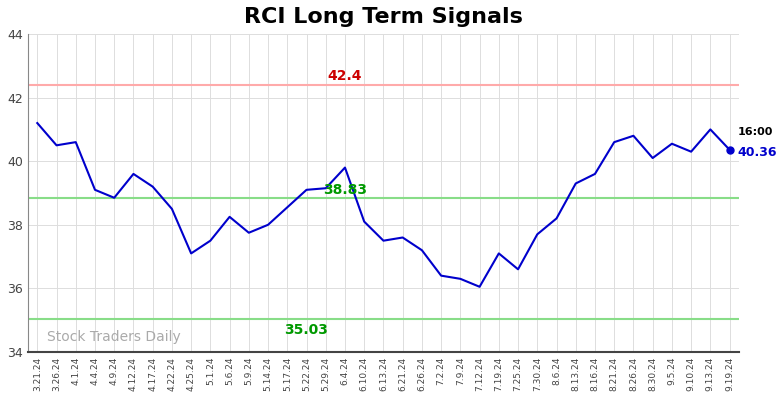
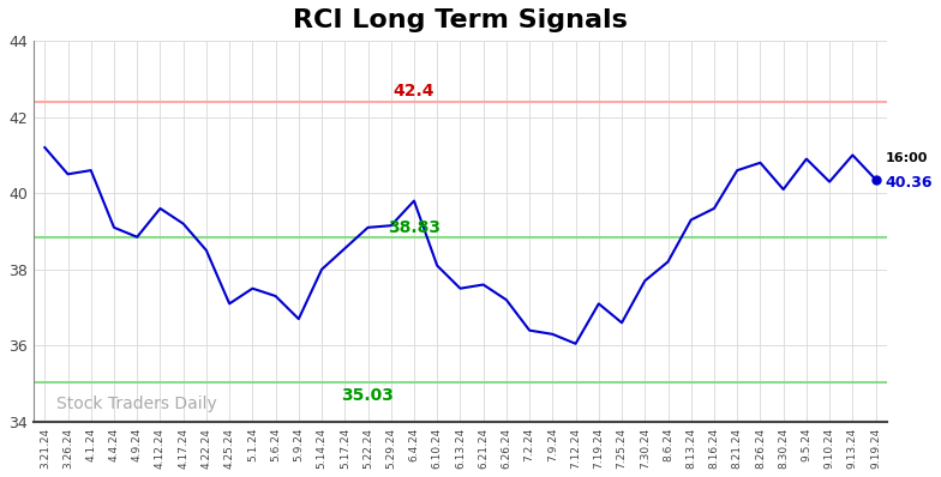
5.6.24: 38.25 -> 37.30
5.9.24: 37.75 -> 36.70
9.5.24: 40.55 -> 40.90
